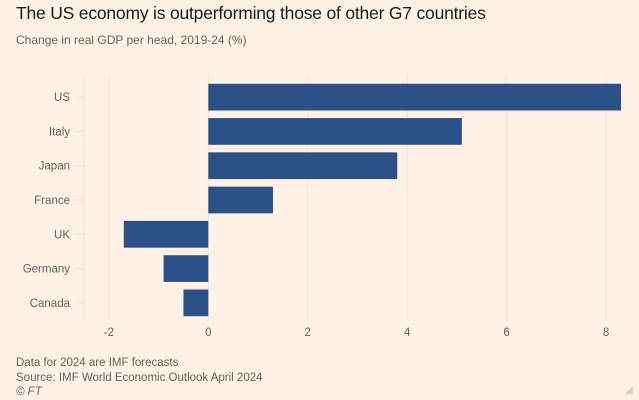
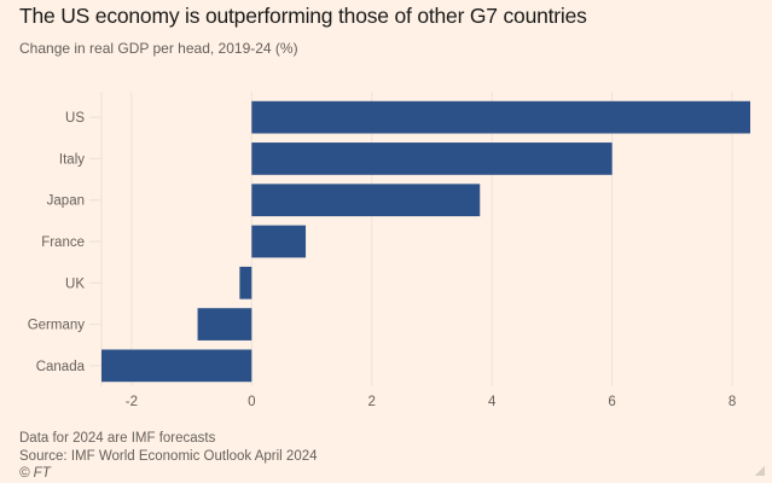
Italy: 5.1 -> 6.0
France: 1.3 -> 0.9
UK: -1.7 -> -0.2
Canada: -0.5 -> -2.5
